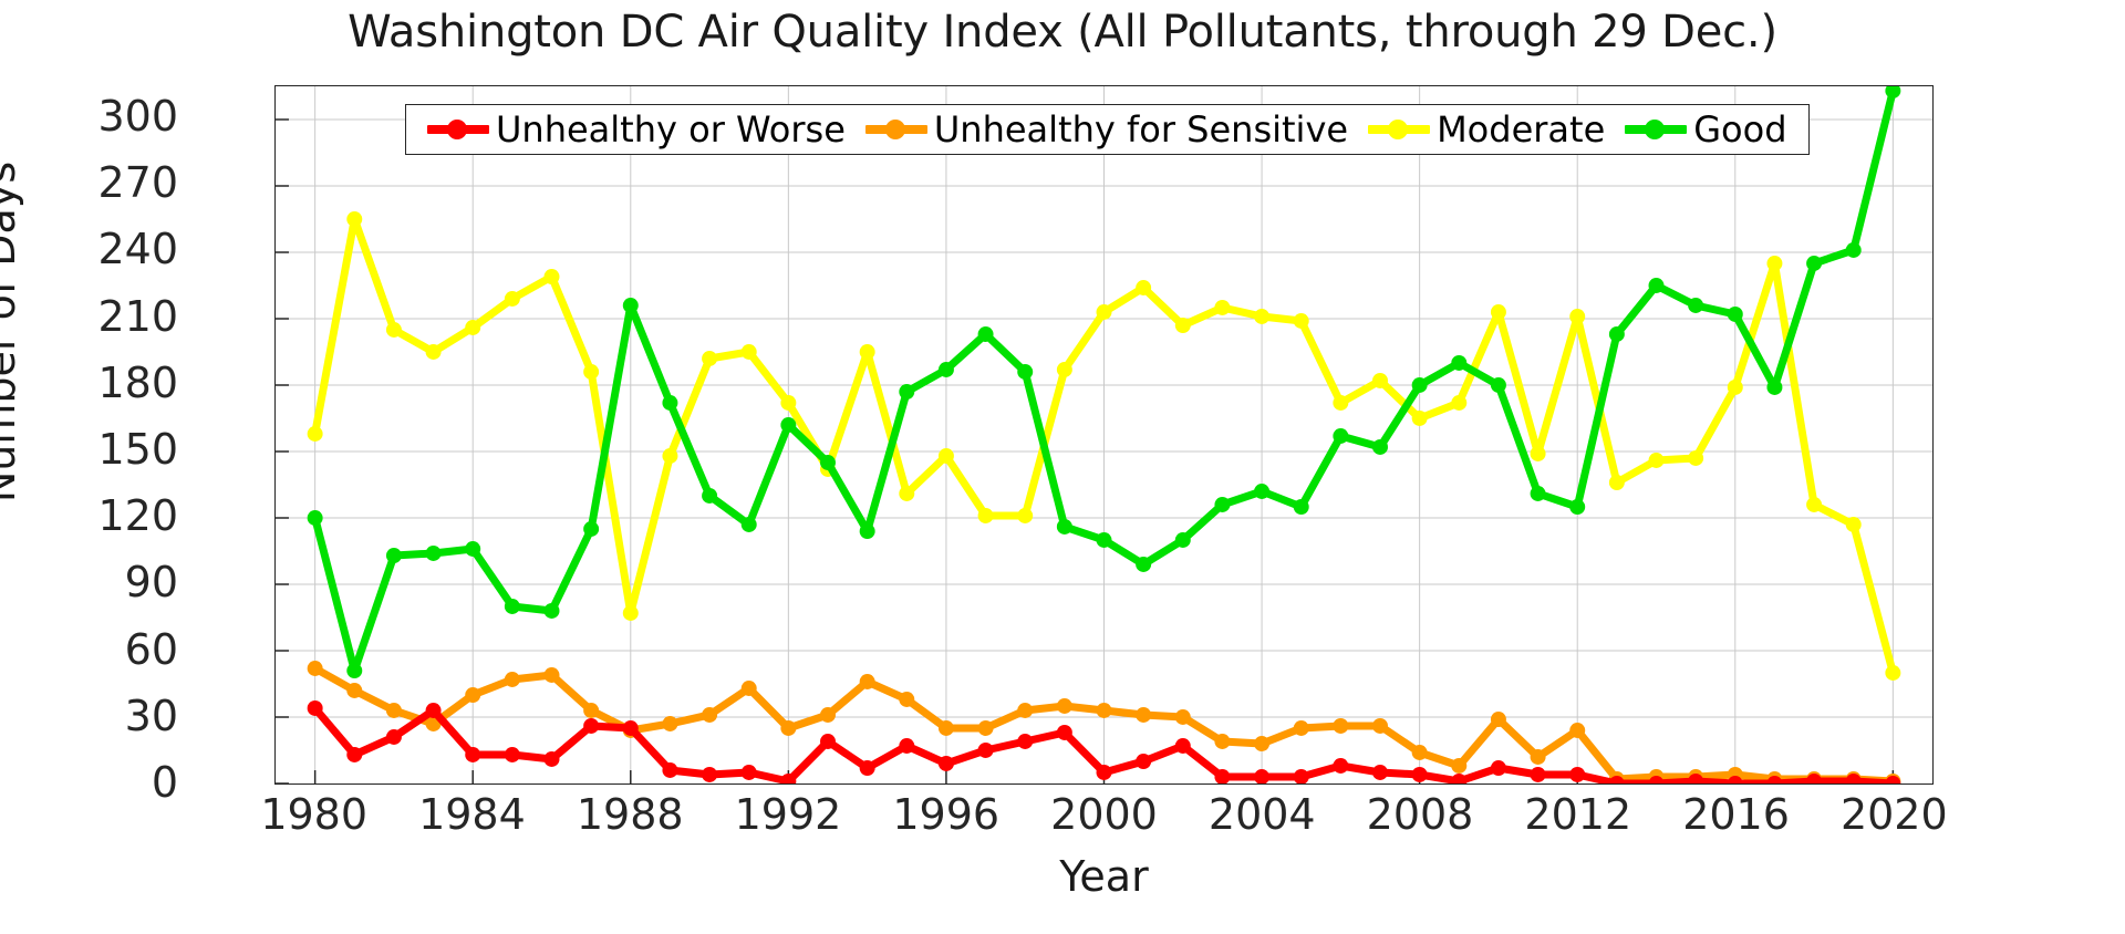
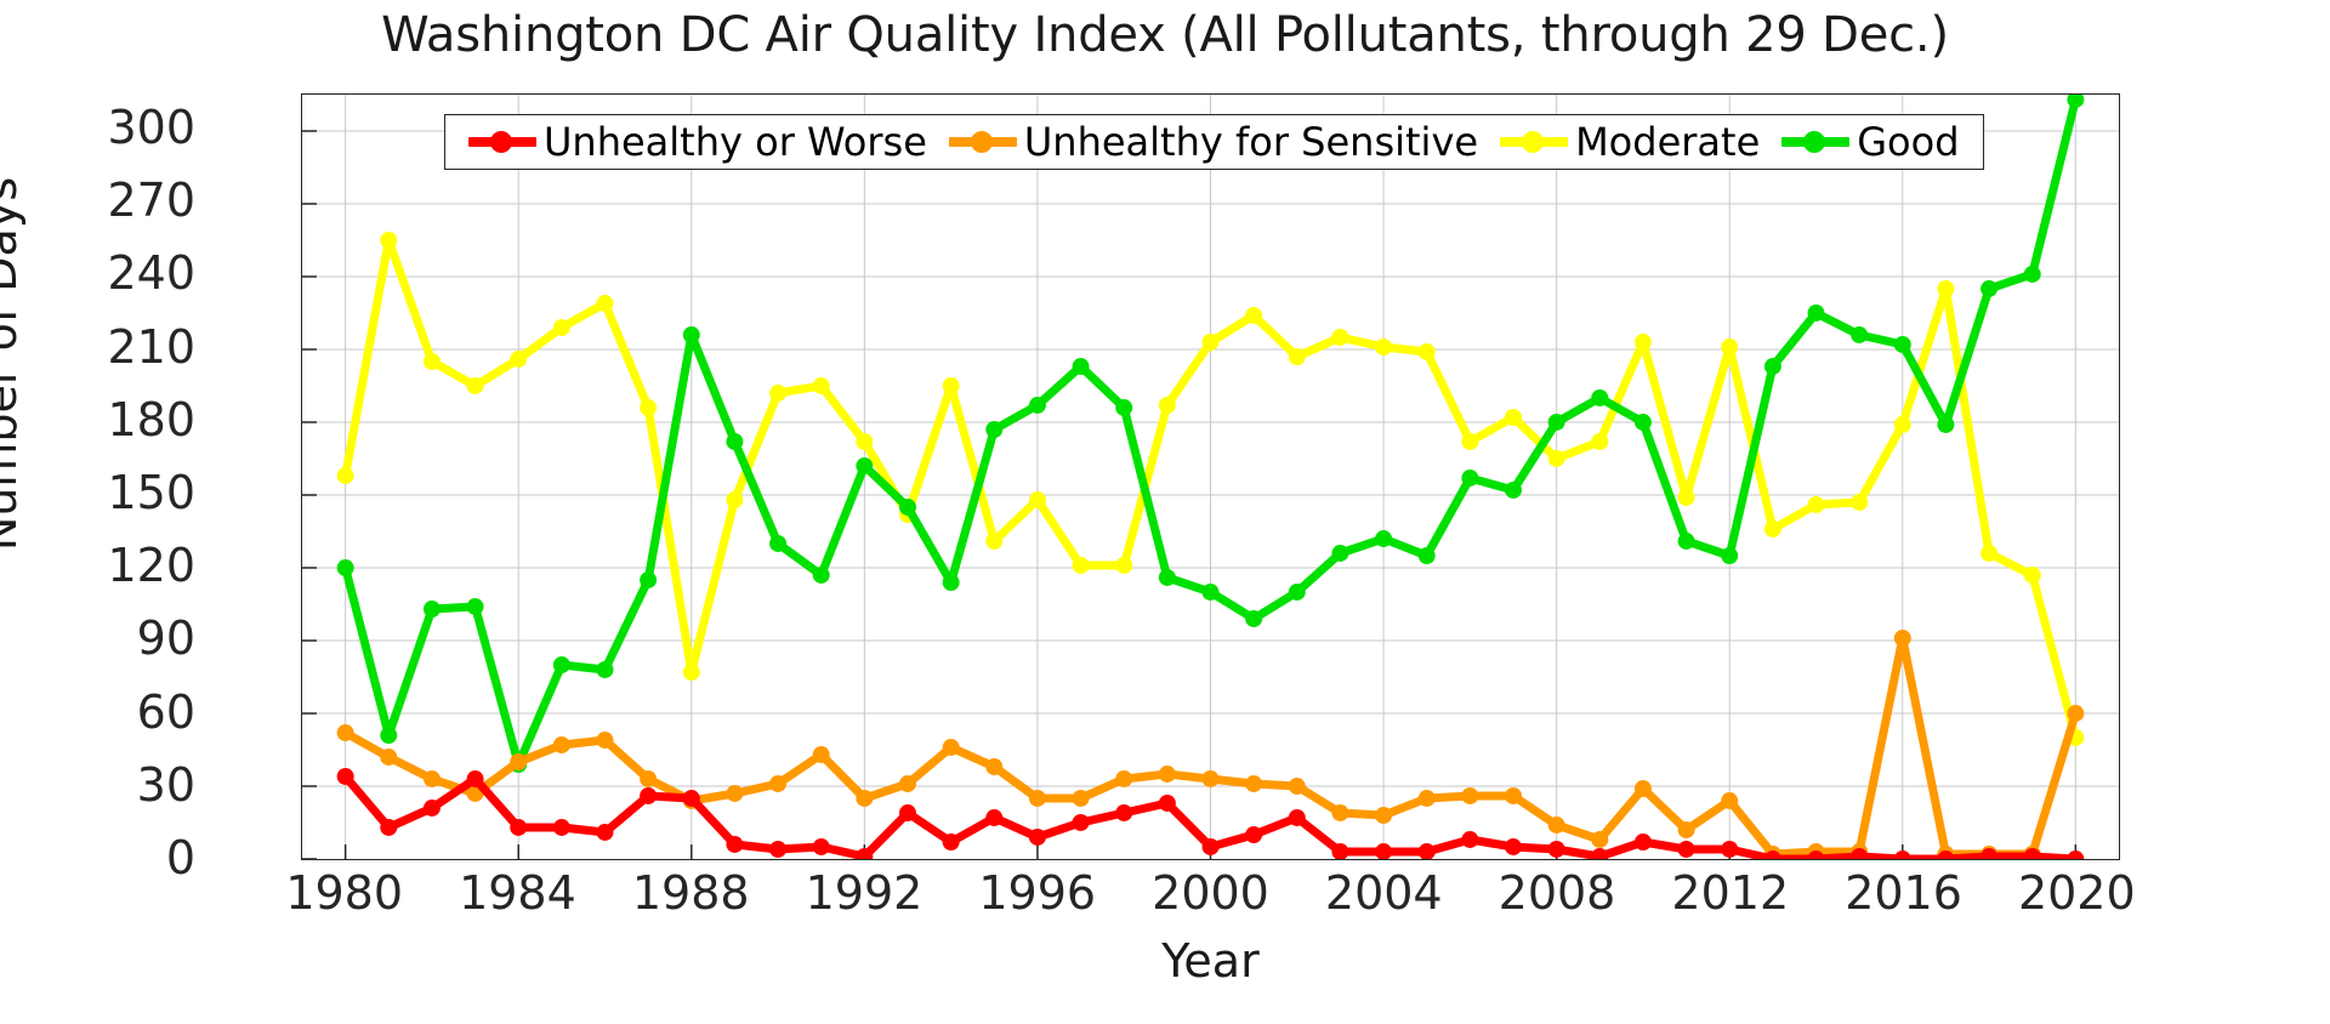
Good/1984: 106 -> 39
Unhealthy for Sensitive/2016: 4 -> 91
Unhealthy for Sensitive/2020: 1 -> 60
